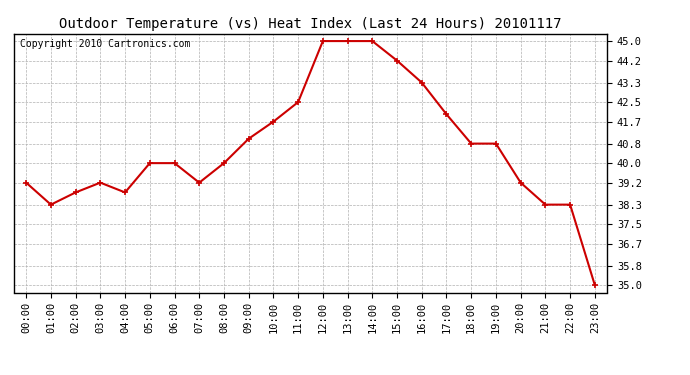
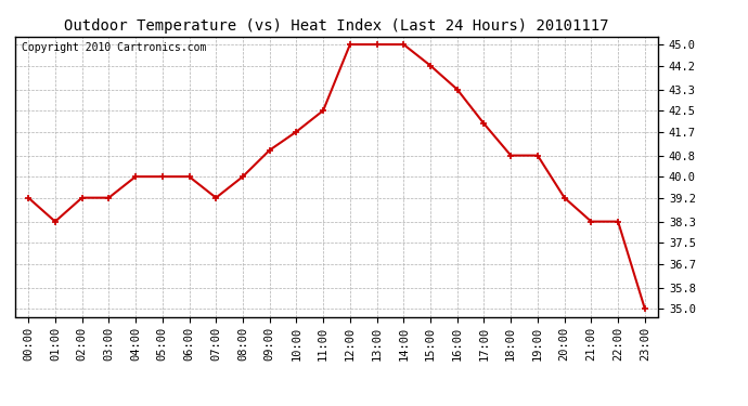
02:00: 38.8 -> 39.2
04:00: 38.8 -> 40.0
